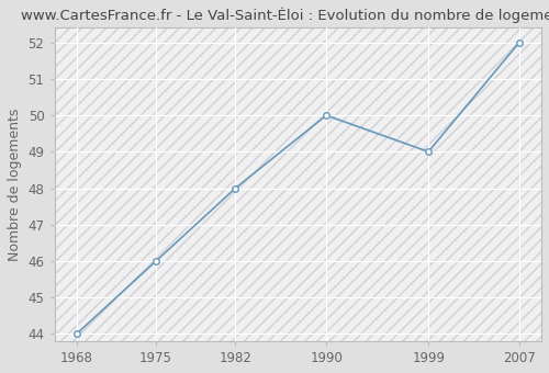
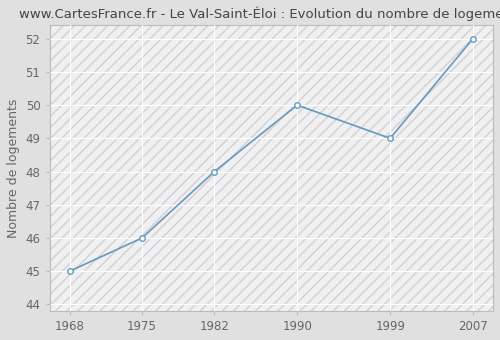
1968: 44 -> 45
